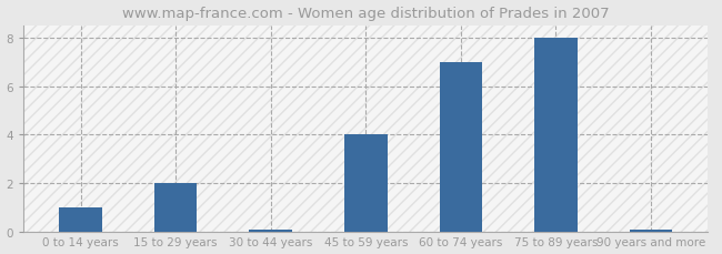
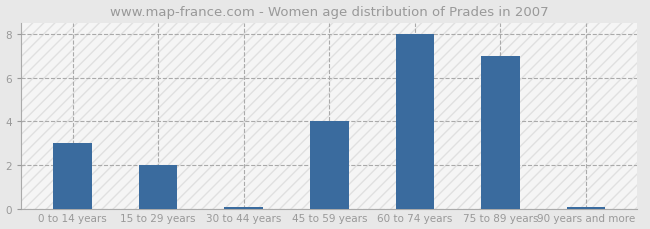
0 to 14 years: 1.00 -> 3.00
60 to 74 years: 7.00 -> 8.00
75 to 89 years: 8.00 -> 7.00
